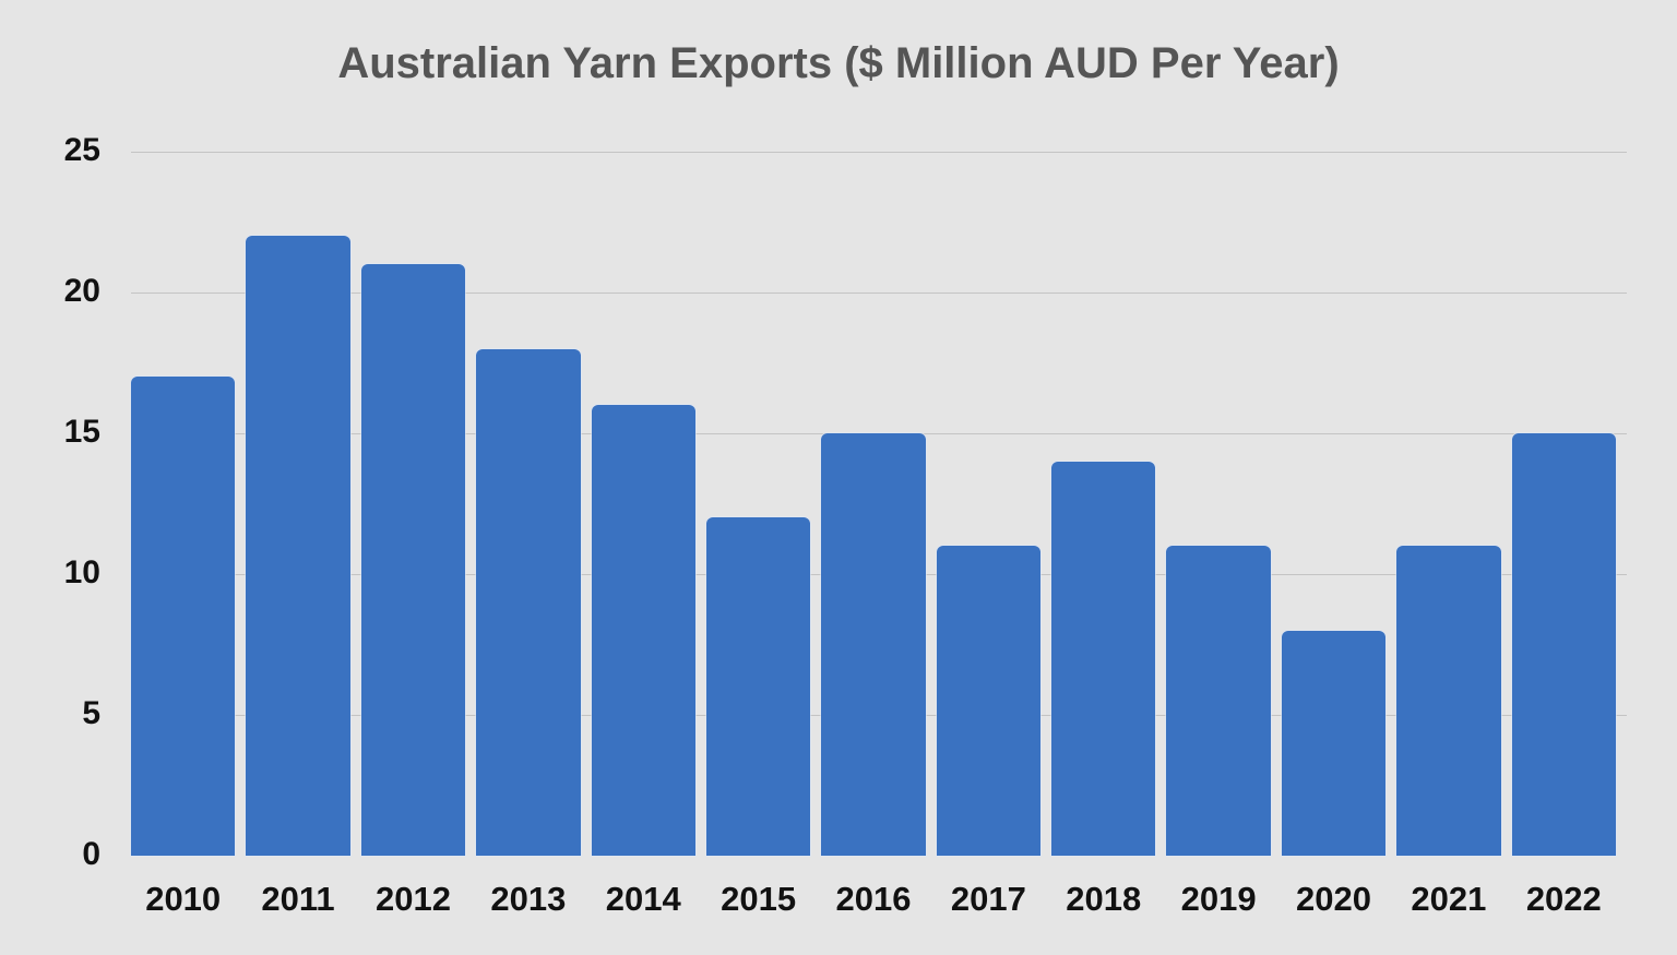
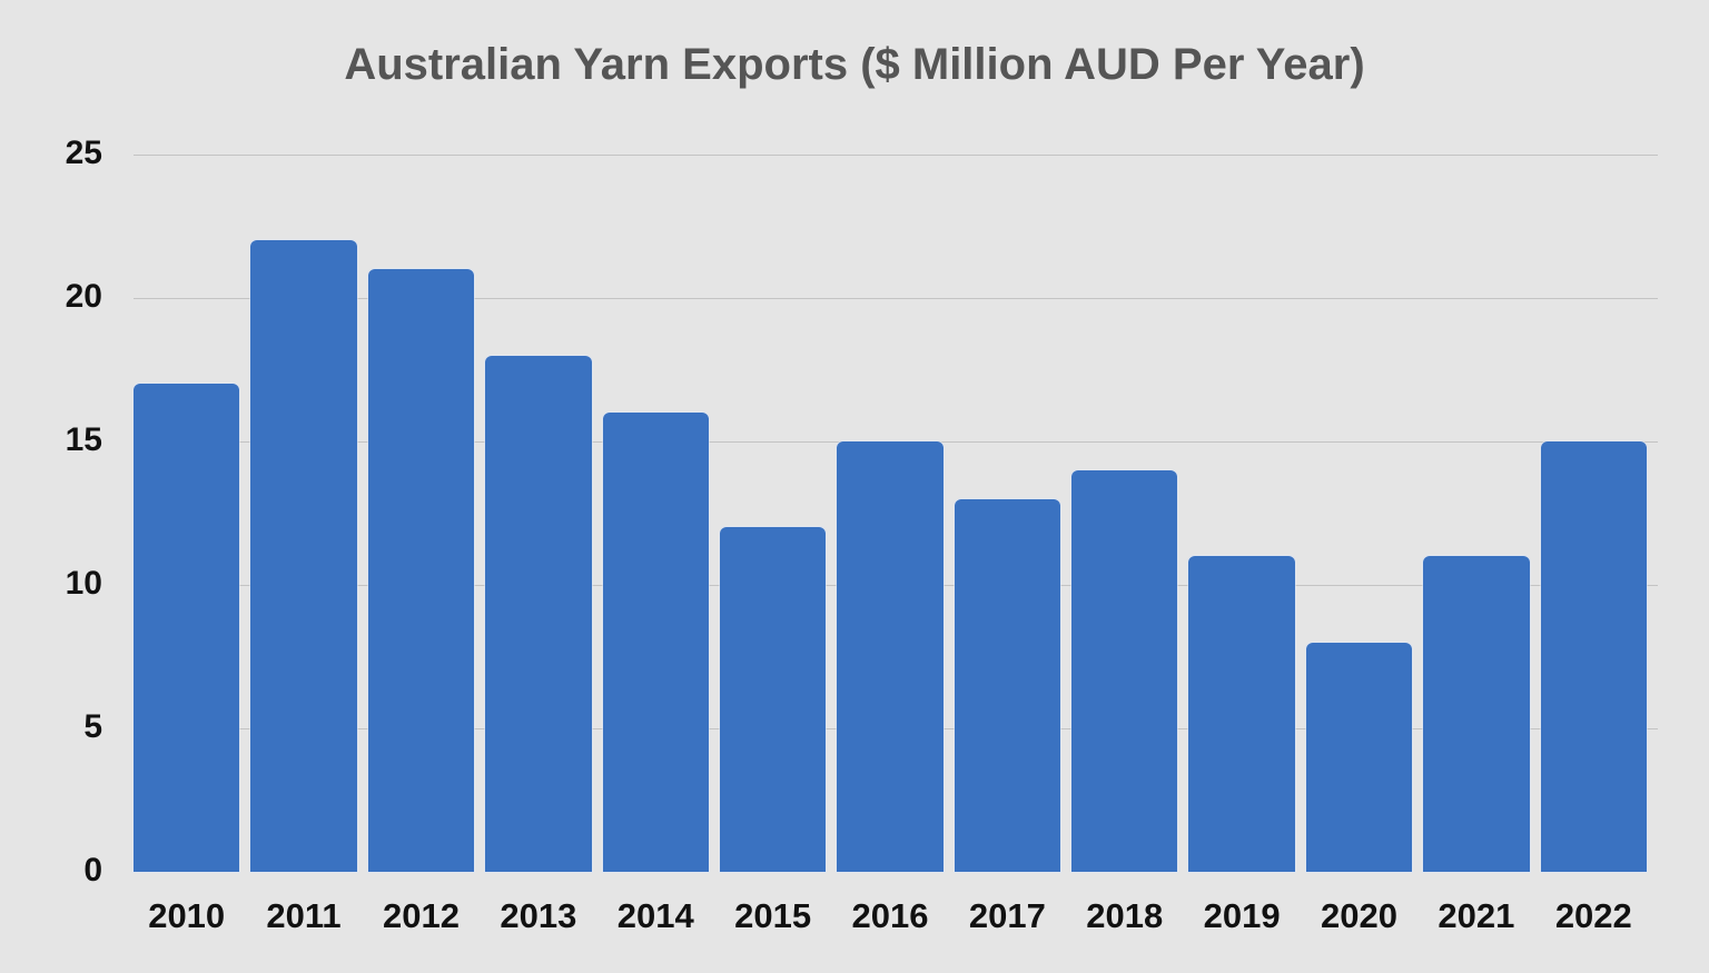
2017: 11 -> 13
